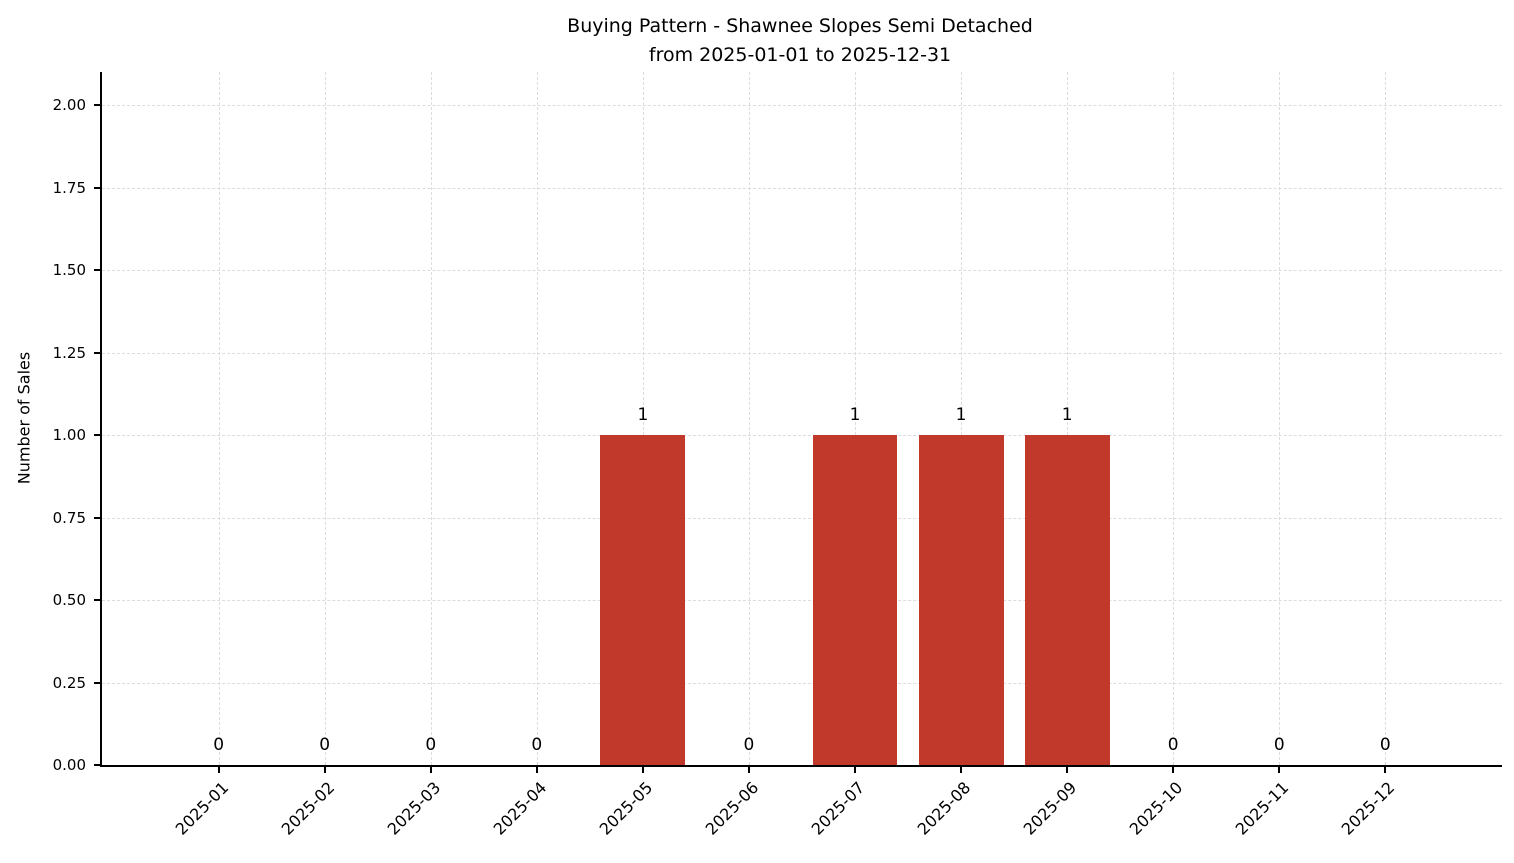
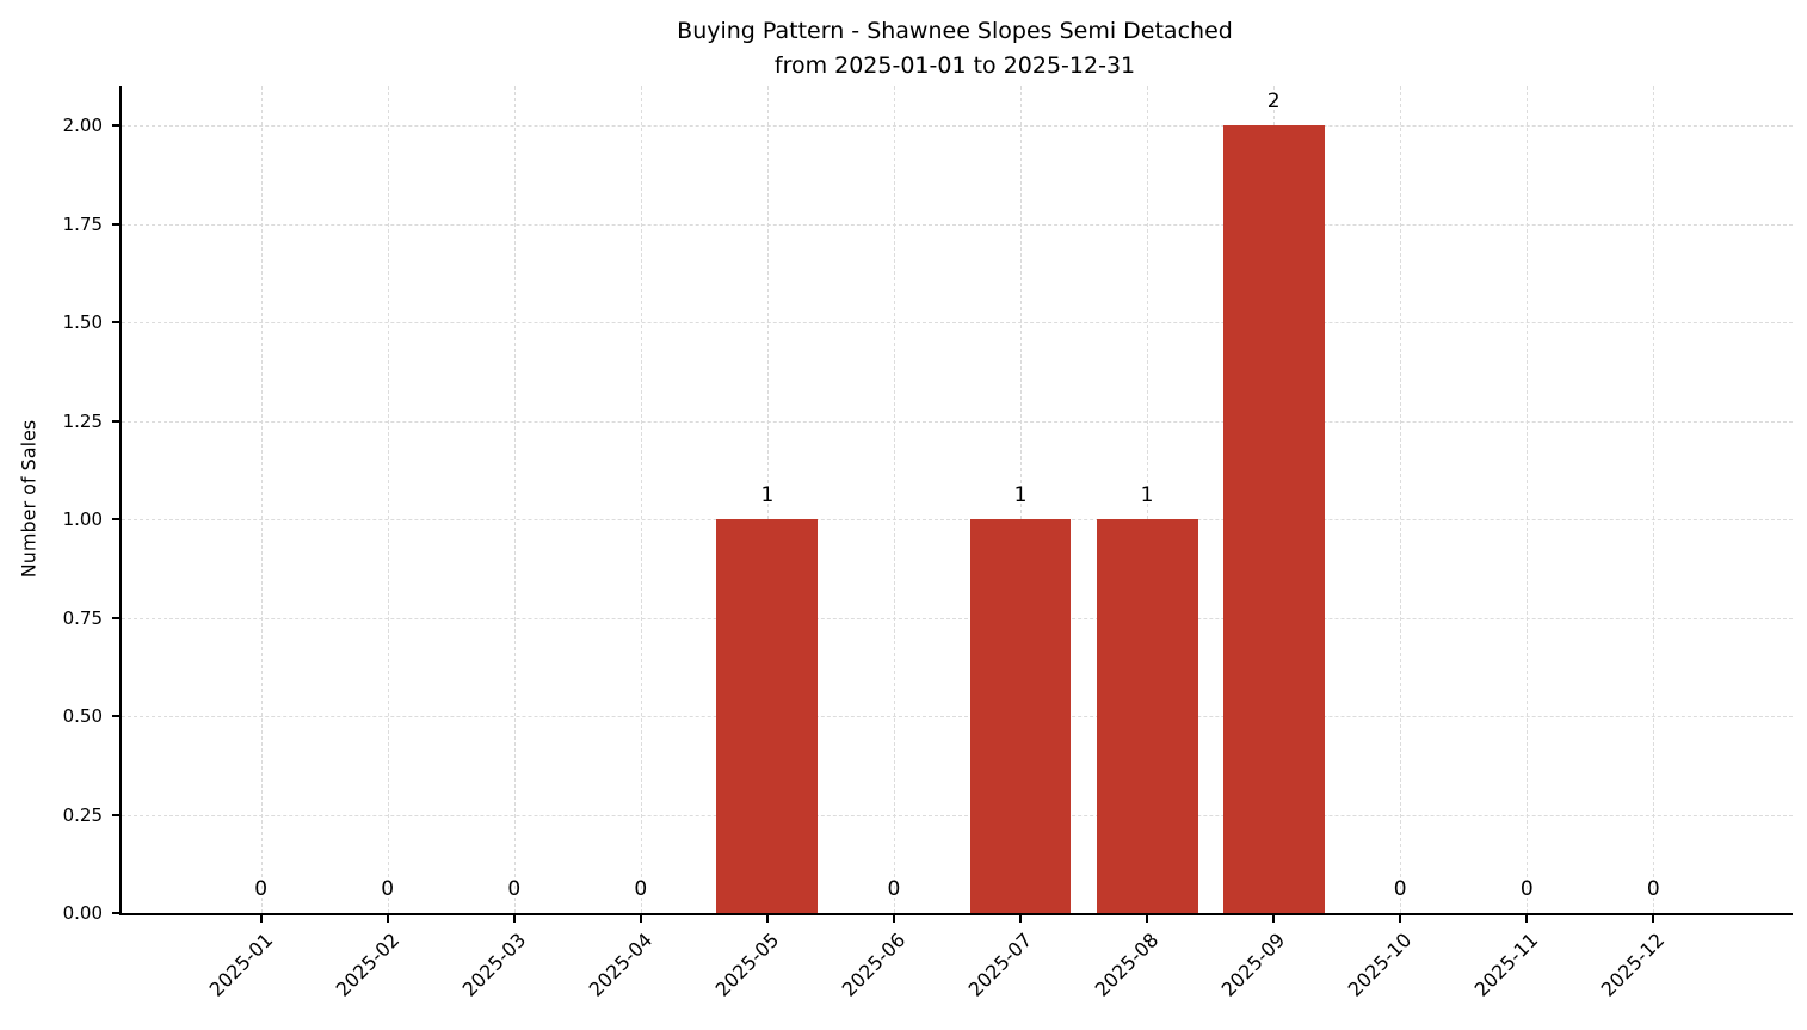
2025-09: 1 -> 2
